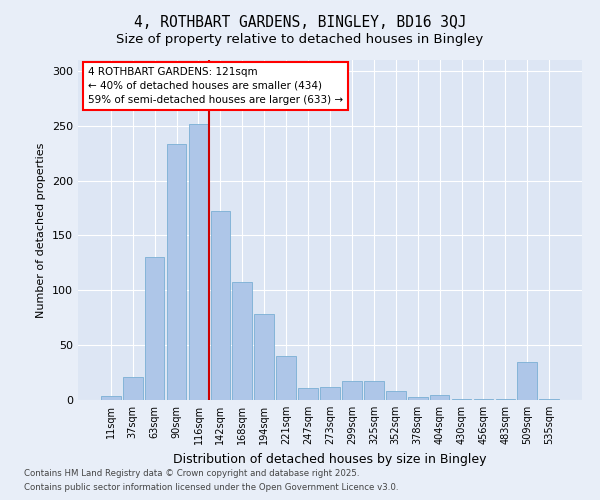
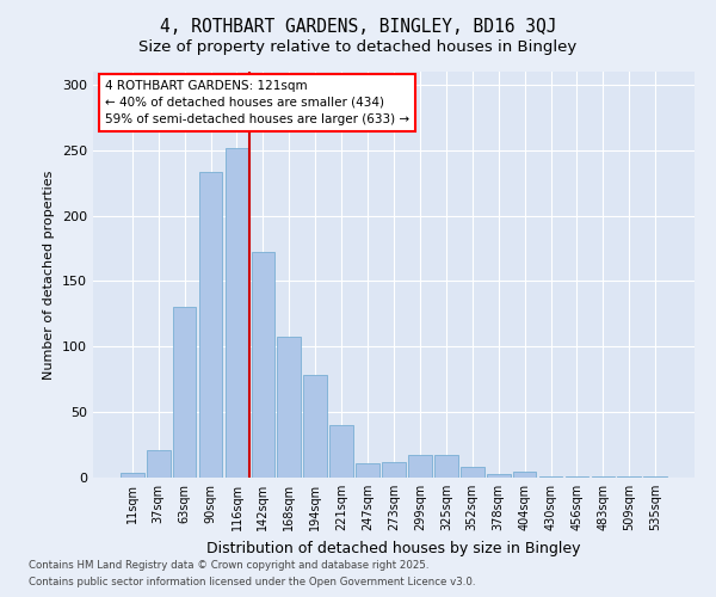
509sqm: 35 -> 1
